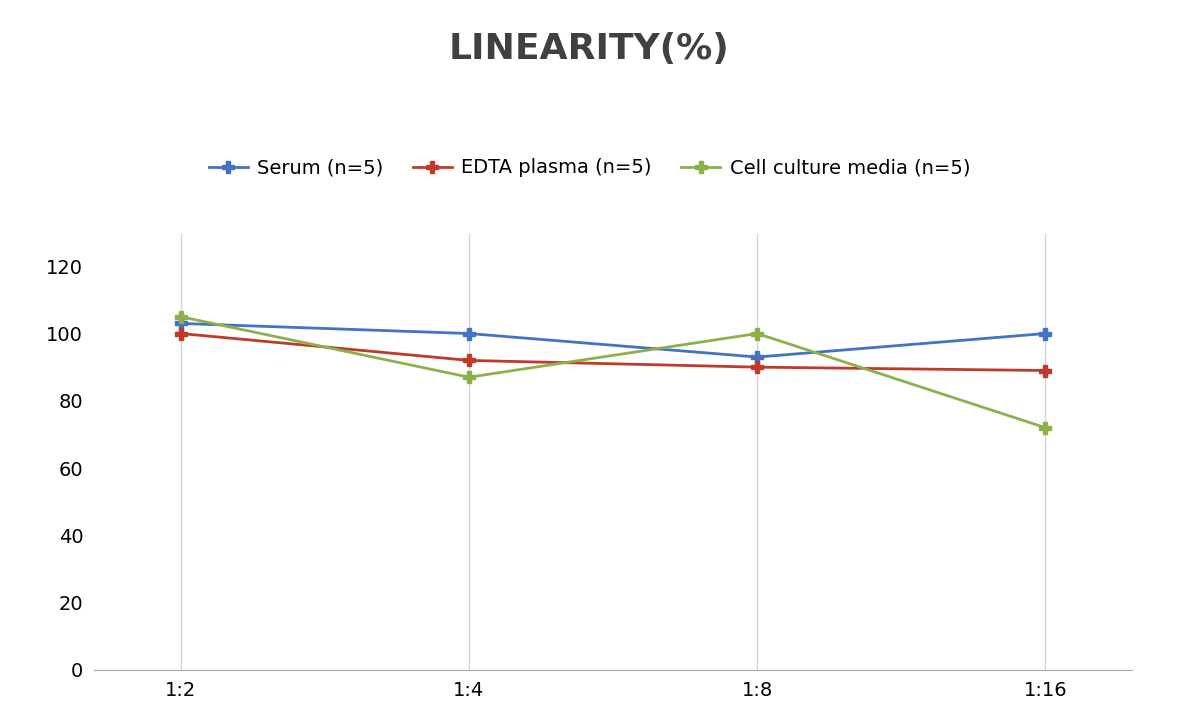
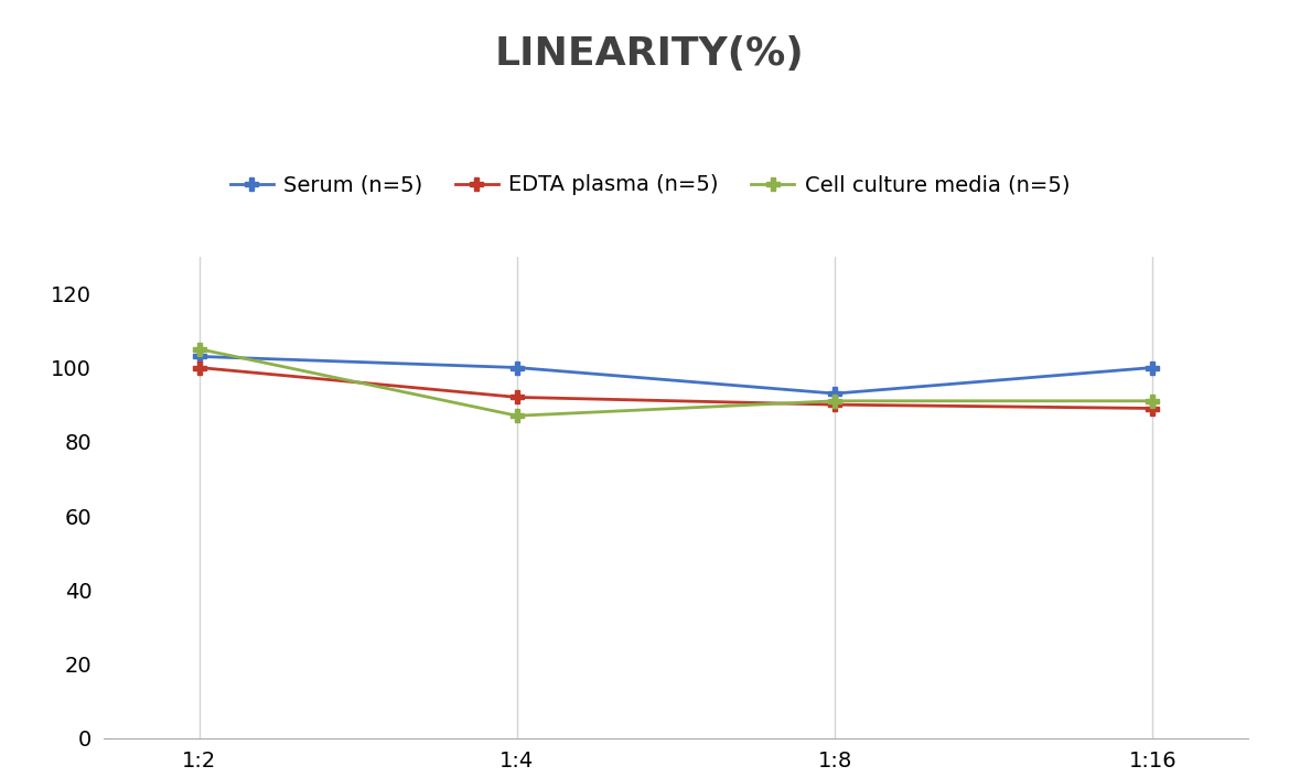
Cell culture media (n=5)/1:8: 100 -> 91
Cell culture media (n=5)/1:16: 72 -> 91
